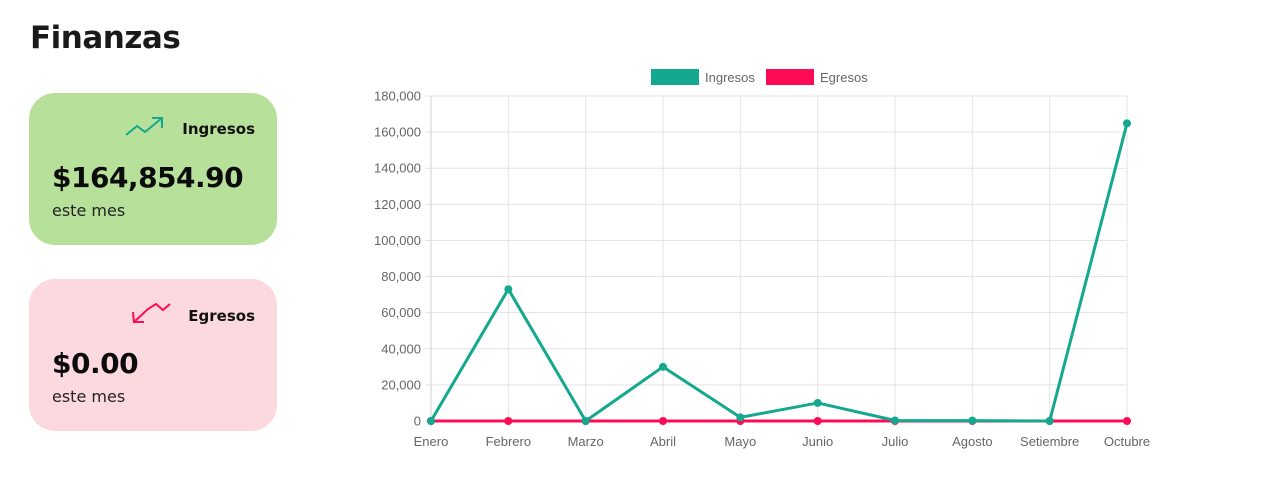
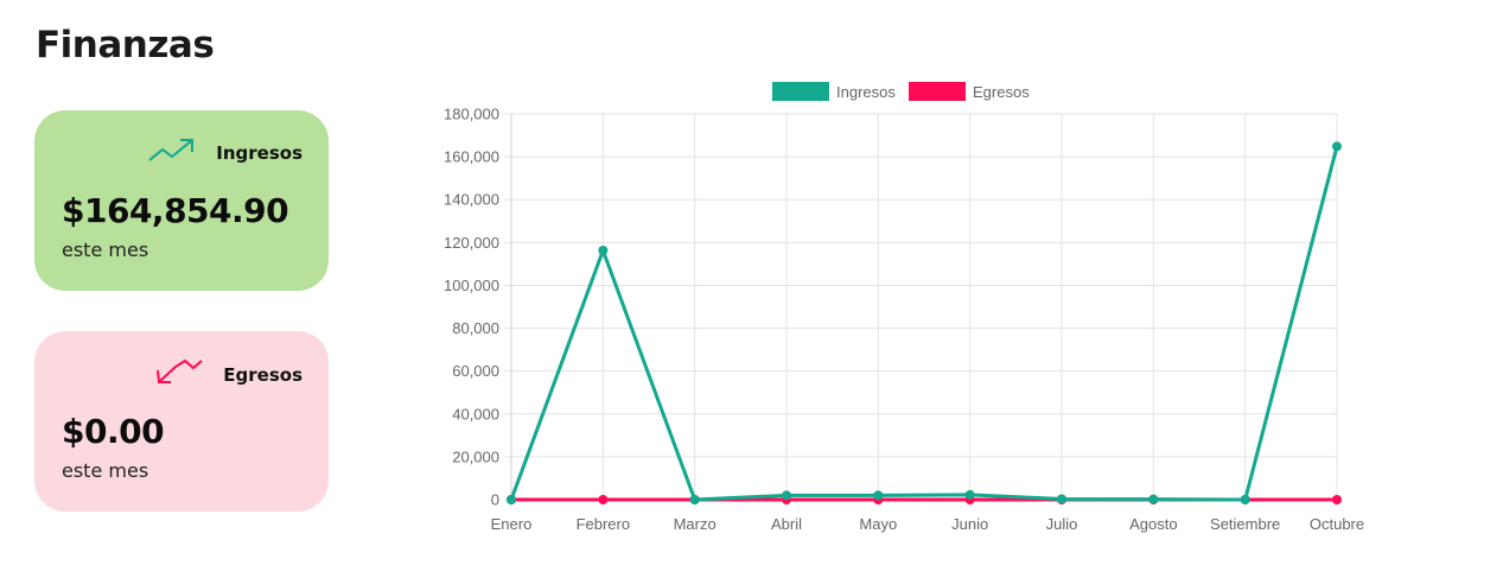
Ingresos/Febrero: 73000 -> 116000
Ingresos/Abril: 30000 -> 2000
Ingresos/Junio: 10000 -> 2000
